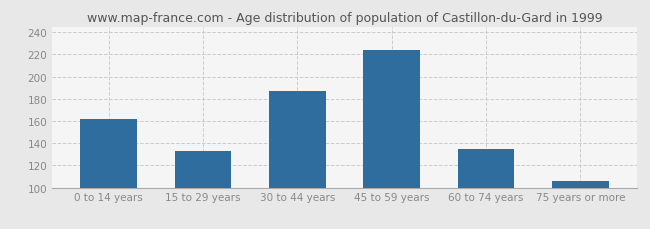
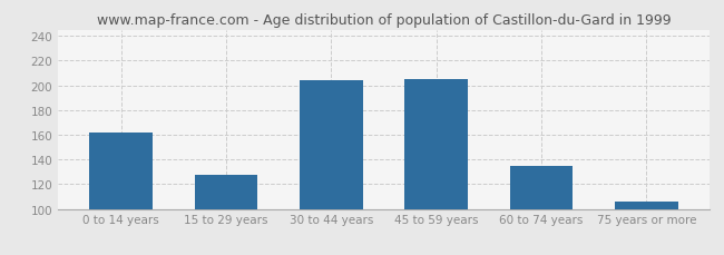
15 to 29 years: 133 -> 128
30 to 44 years: 187 -> 204
45 to 59 years: 224 -> 205
